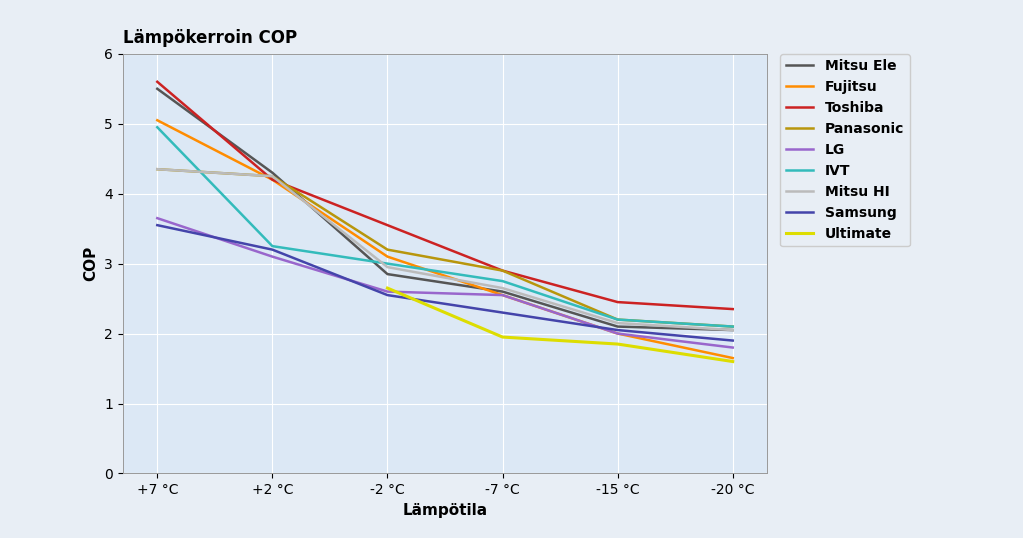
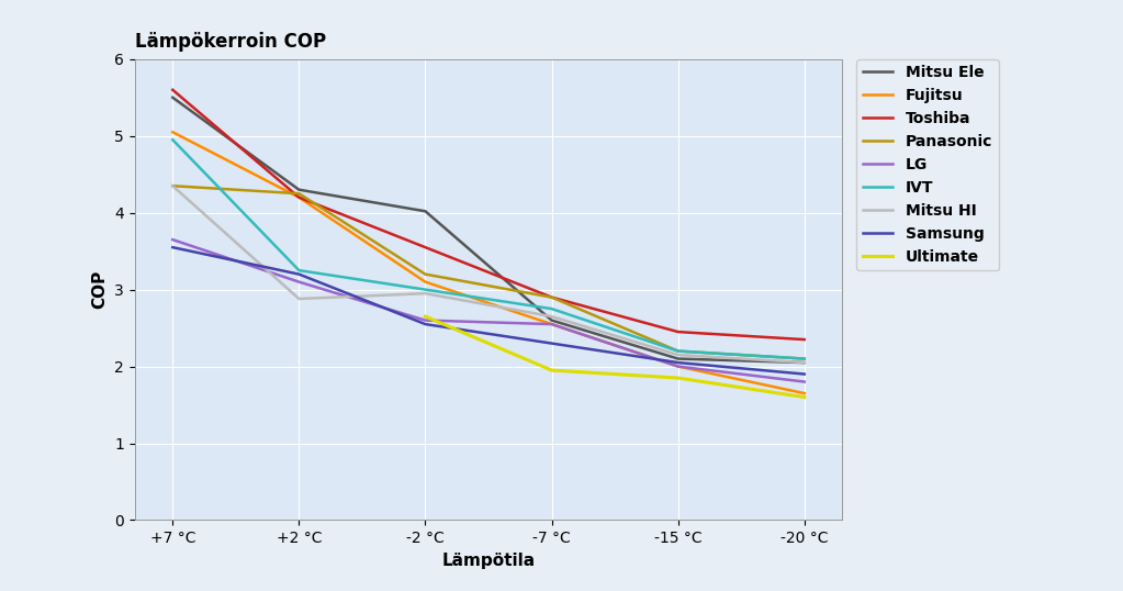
Mitsu HI/+2 °C: 4.25 -> 2.88
Mitsu Ele/-2 °C: 2.85 -> 4.02
